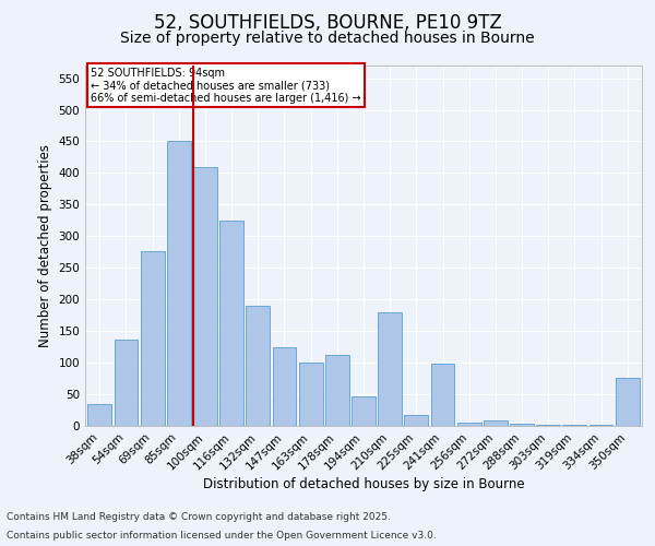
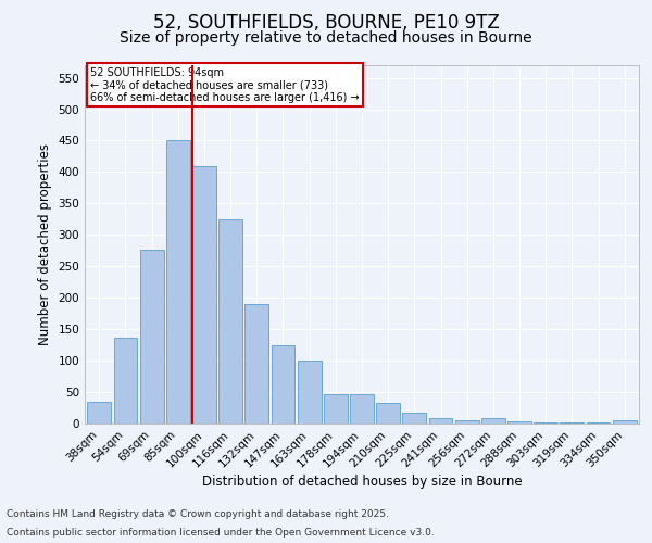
178sqm: 112 -> 46
210sqm: 180 -> 32
241sqm: 98 -> 8
350sqm: 76 -> 5
